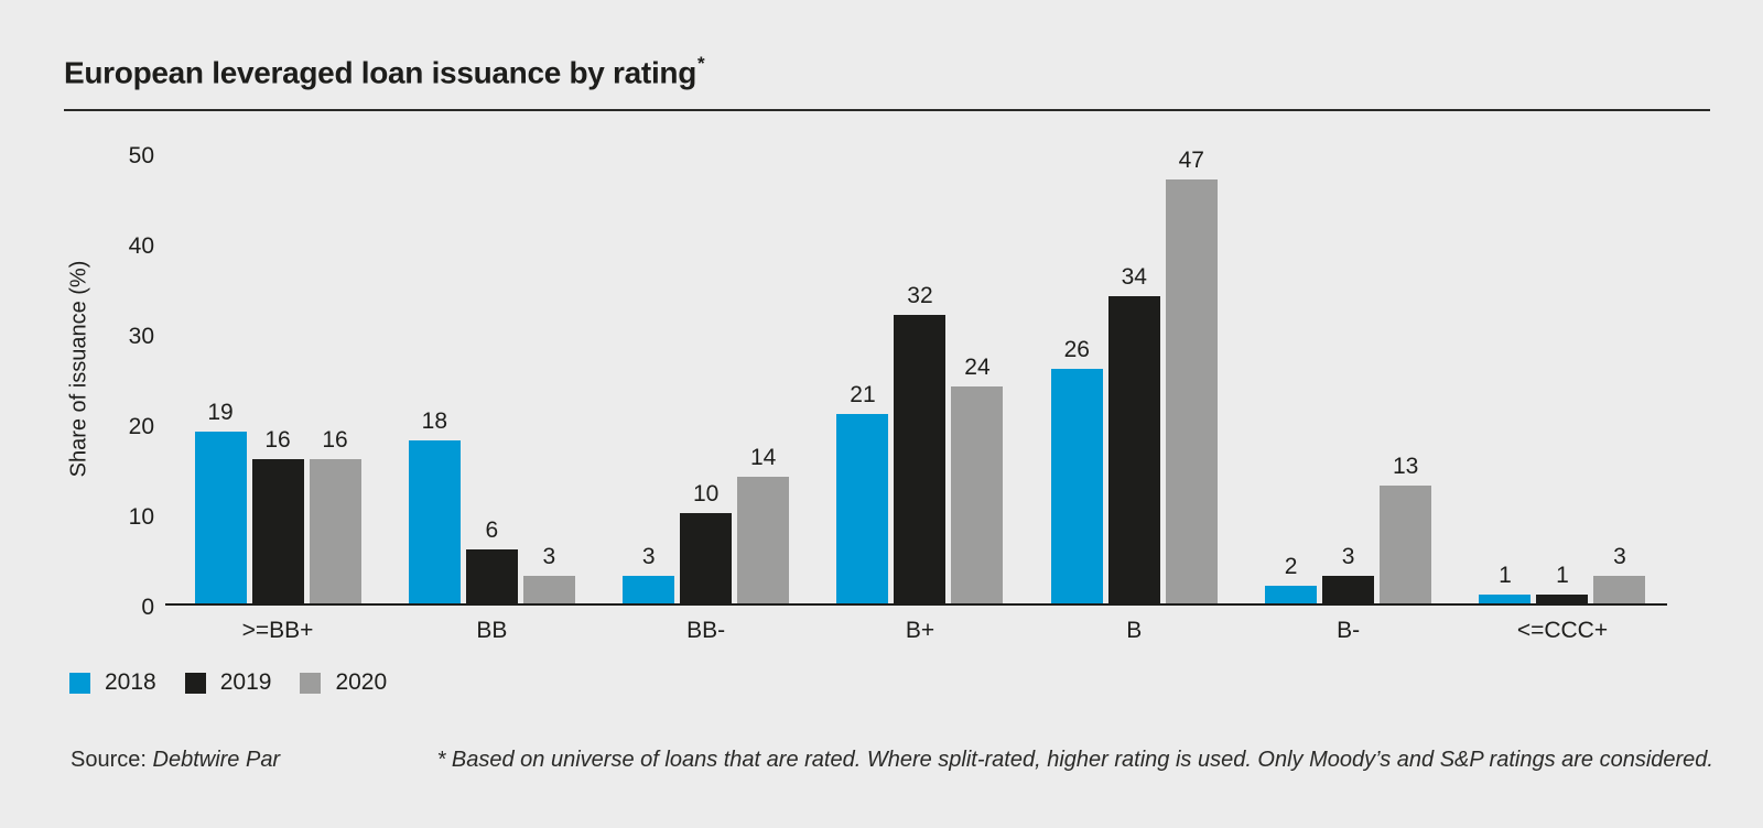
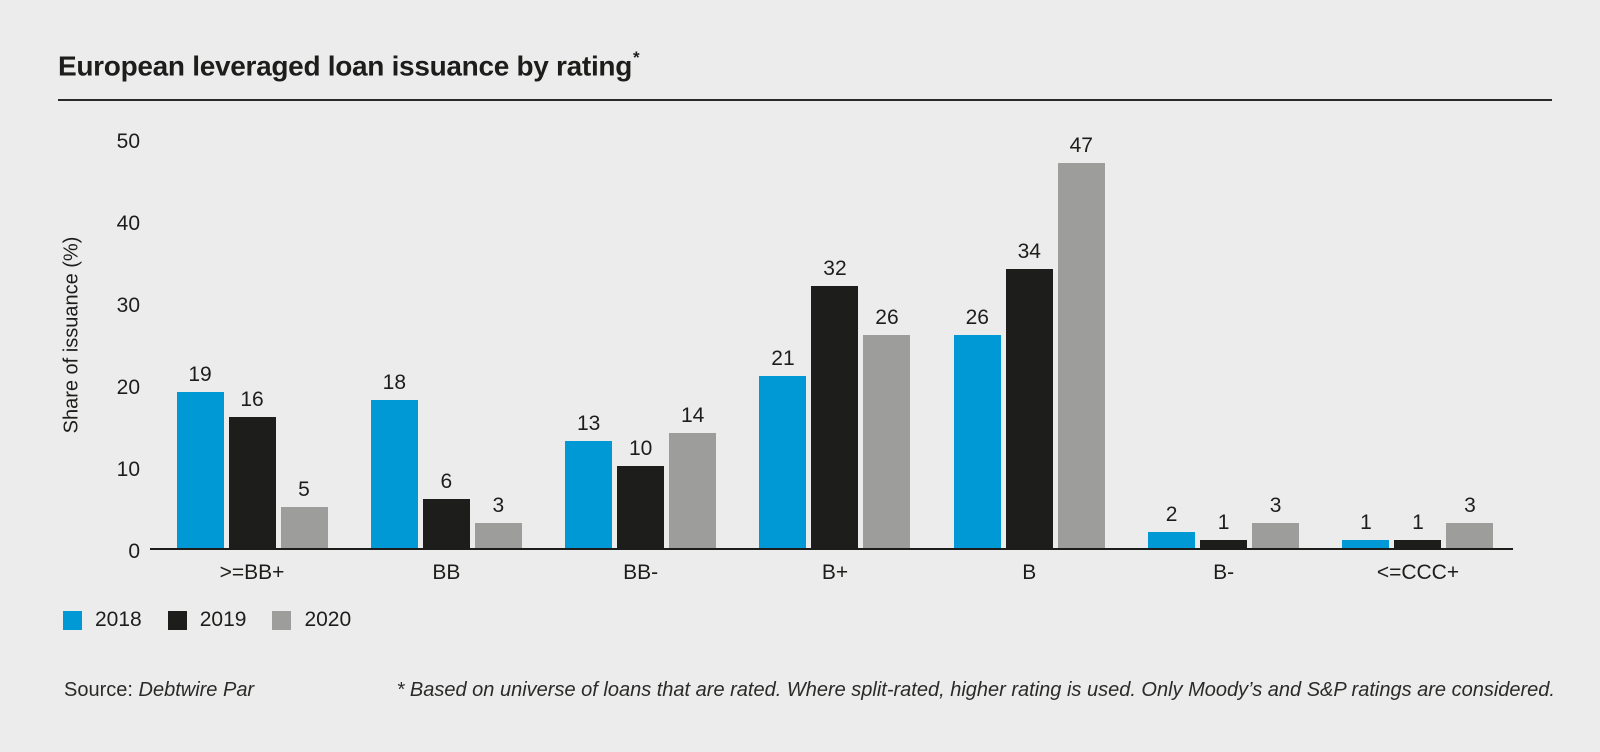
2020/>=BB+: 16 -> 5
2018/BB-: 3 -> 13
2020/B+: 24 -> 26
2019/B-: 3 -> 1
2020/B-: 13 -> 3
